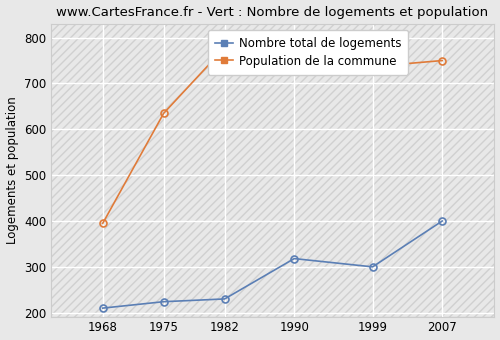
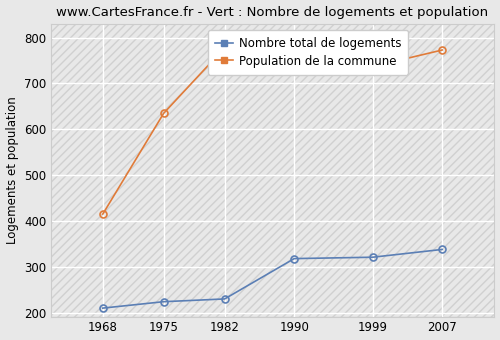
Population de la commune/1968: 395 -> 415
Nombre total de logements/1999: 300 -> 321
Nombre total de logements/2007: 400 -> 338
Population de la commune/2007: 750 -> 773
